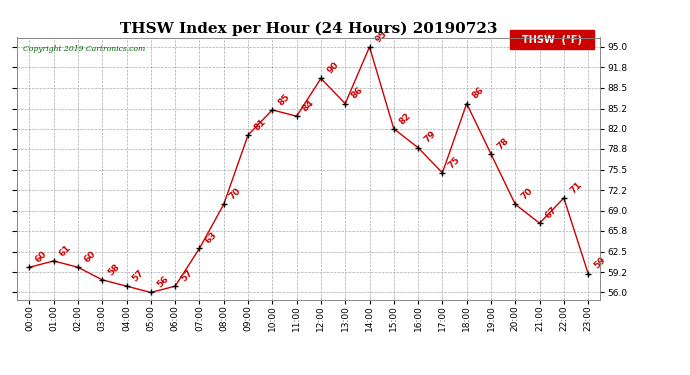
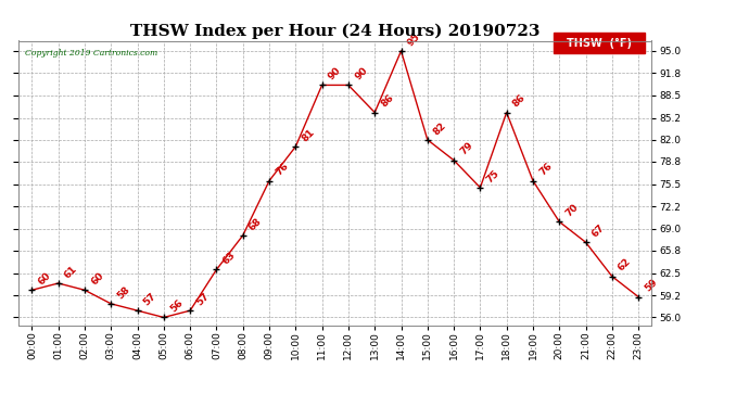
08:00: 70 -> 68
09:00: 81 -> 76
10:00: 85 -> 81
11:00: 84 -> 90
19:00: 78 -> 76
22:00: 71 -> 62
